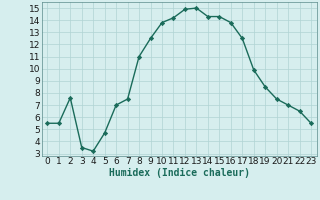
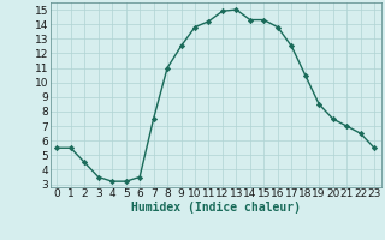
2: 7.6 -> 4.5
5: 4.7 -> 3.2
6: 7.0 -> 3.5
18: 9.9 -> 10.5
